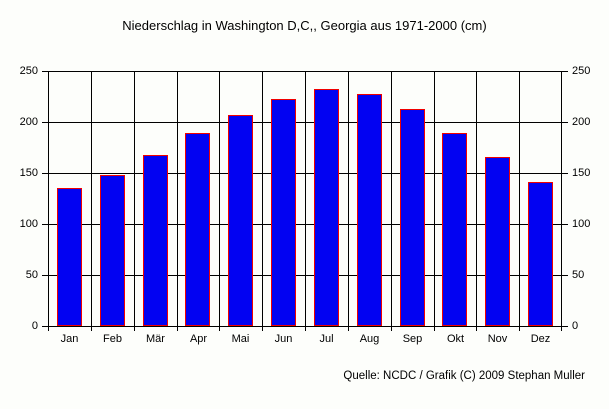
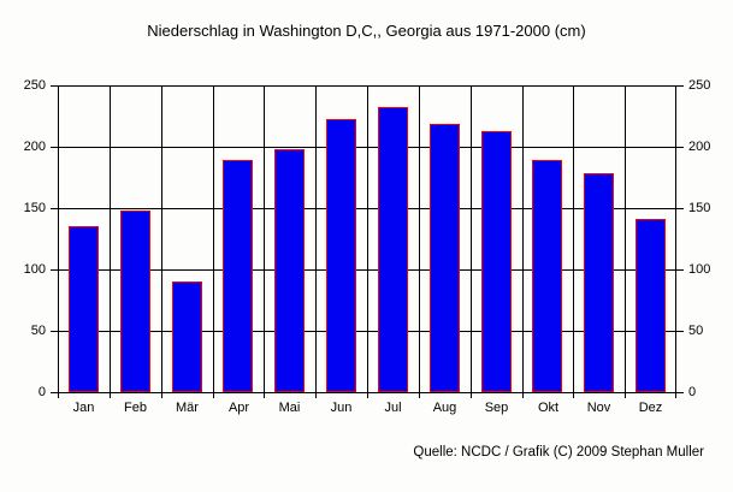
Mär: 168 -> 90
Mai: 207 -> 198
Aug: 227 -> 219
Nov: 166 -> 178
